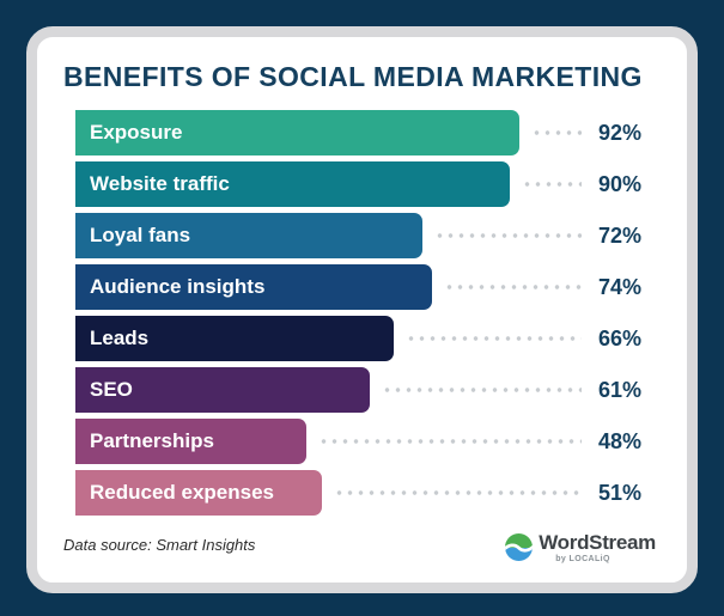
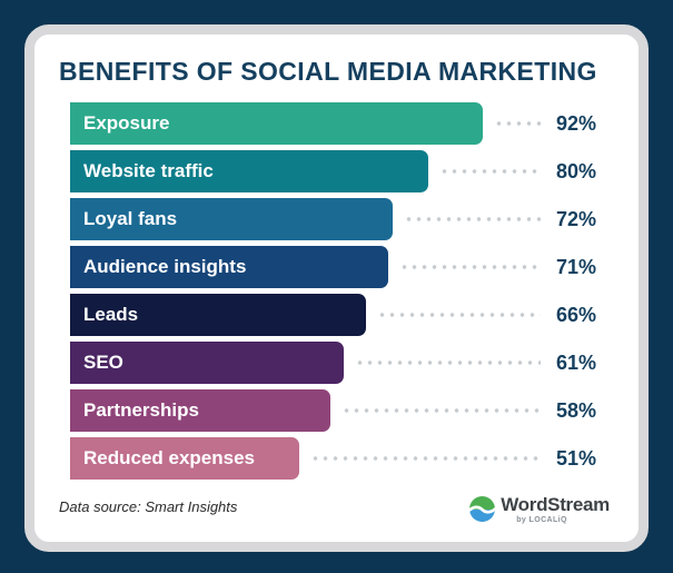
Website traffic: 90% -> 80%
Audience insights: 74% -> 71%
Partnerships: 48% -> 58%
